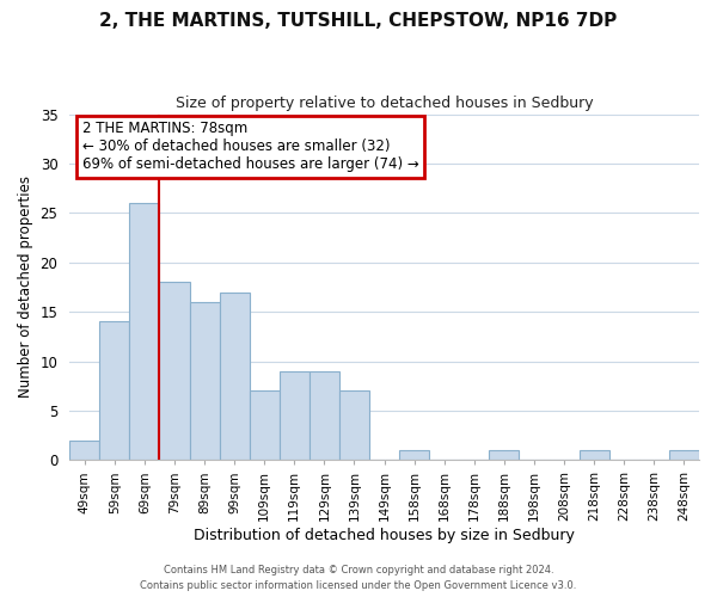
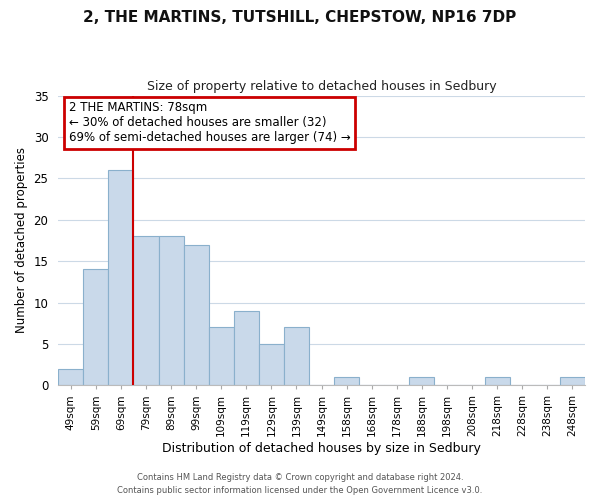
89sqm: 16 -> 18
129sqm: 9 -> 5
